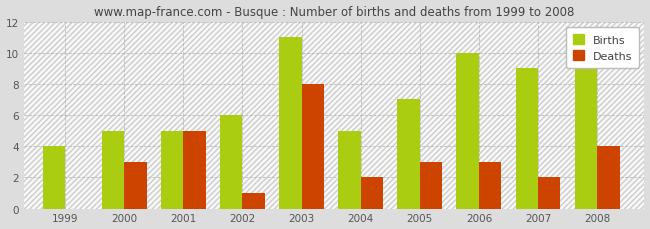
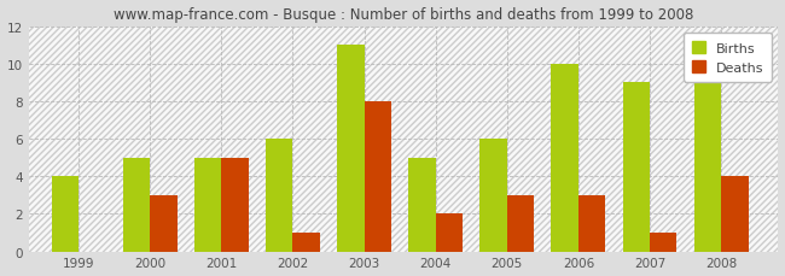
Births/2005: 7 -> 6
Deaths/2007: 2 -> 1
